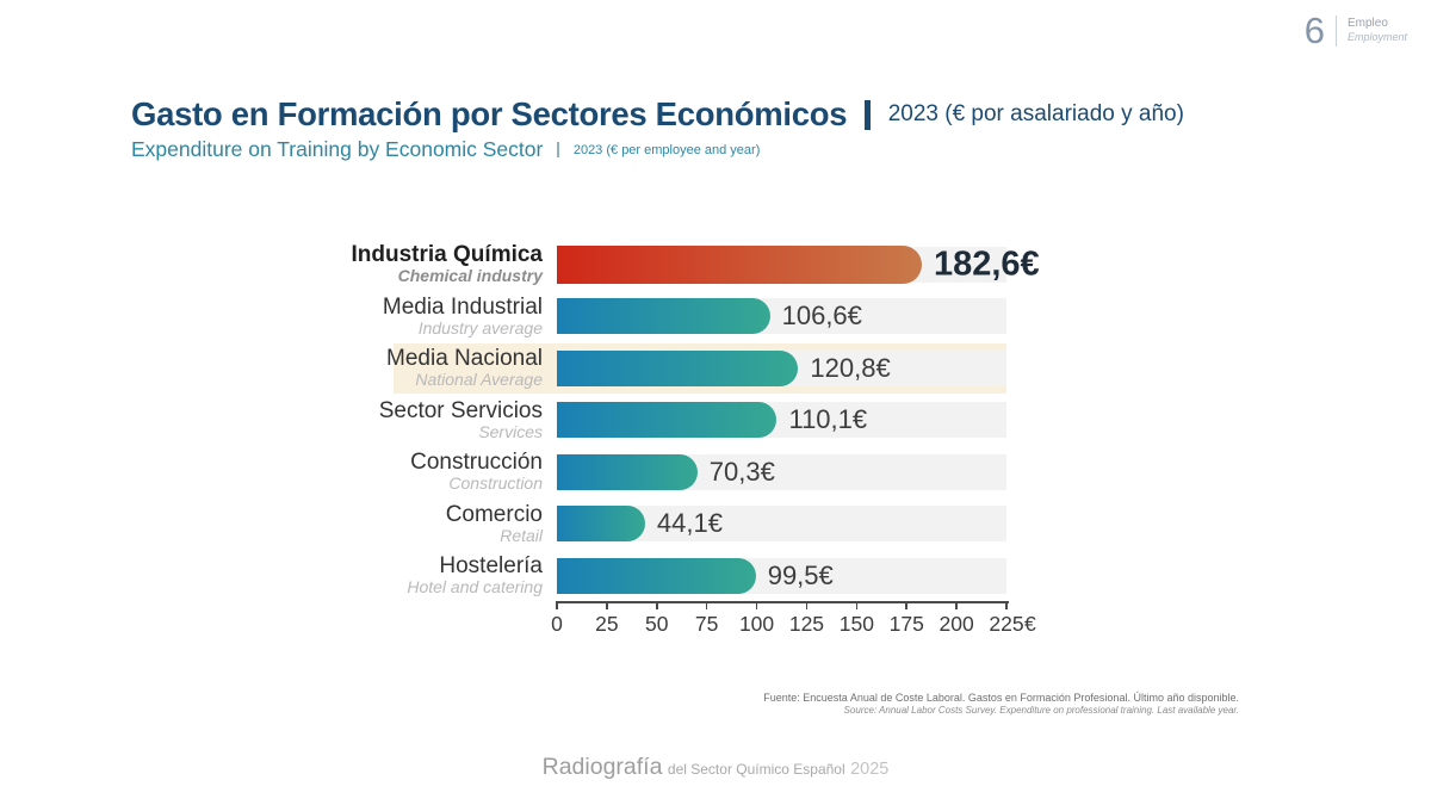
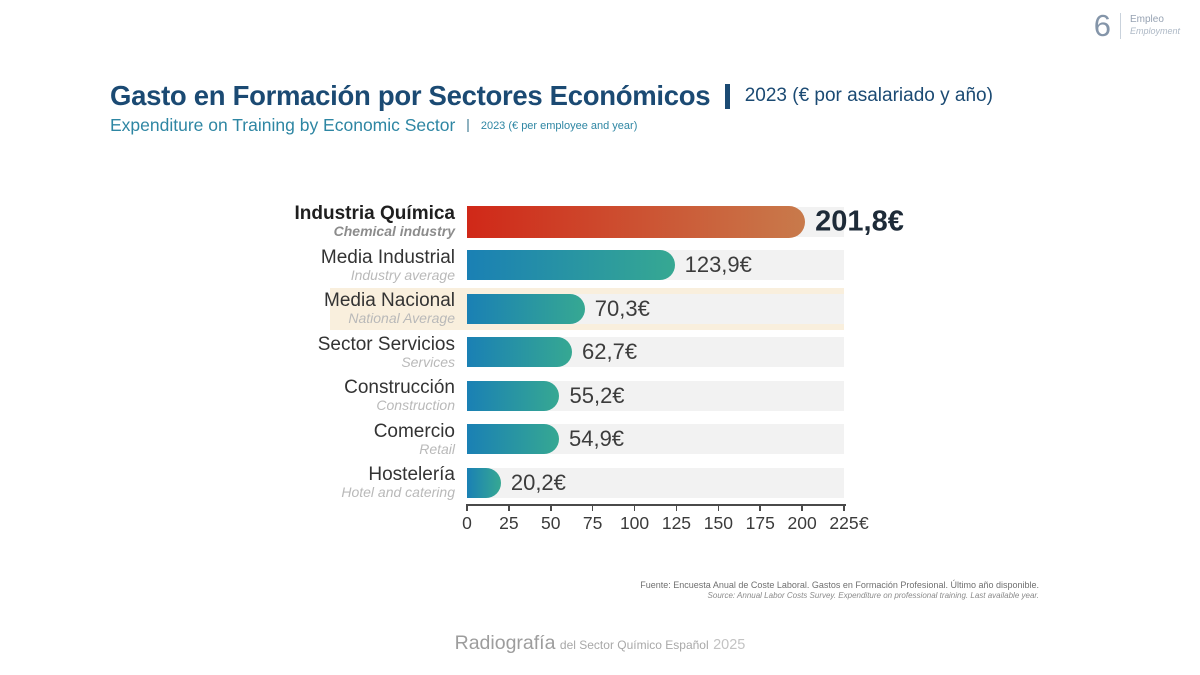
Industria Química: 182,6 -> 201,8
Media Industrial: 106,6 -> 123,9
Media Nacional: 120,8 -> 70,3
Sector Servicios: 110,1 -> 62,7
Construcción: 70,3 -> 55,2
Comercio: 44,1 -> 54,9
Hostelería: 99,5 -> 20,2
